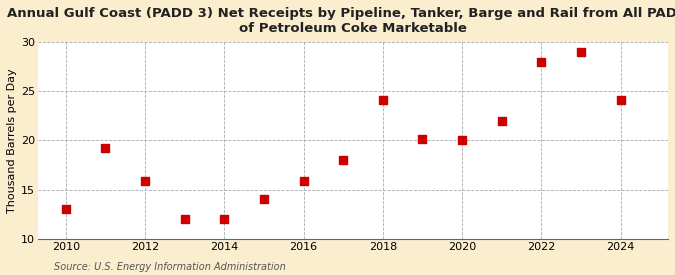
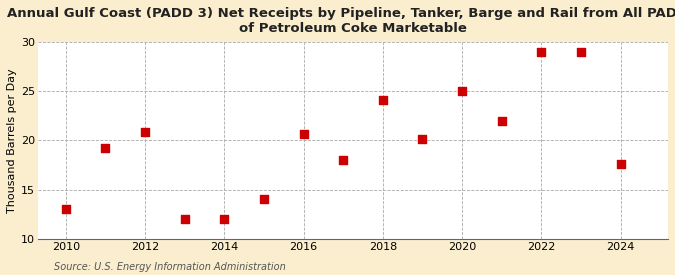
2012: 15.9 -> 20.8
2016: 15.9 -> 20.6
2020: 20.0 -> 25.0
2022: 27.9 -> 29.0
2024: 24.1 -> 17.6
